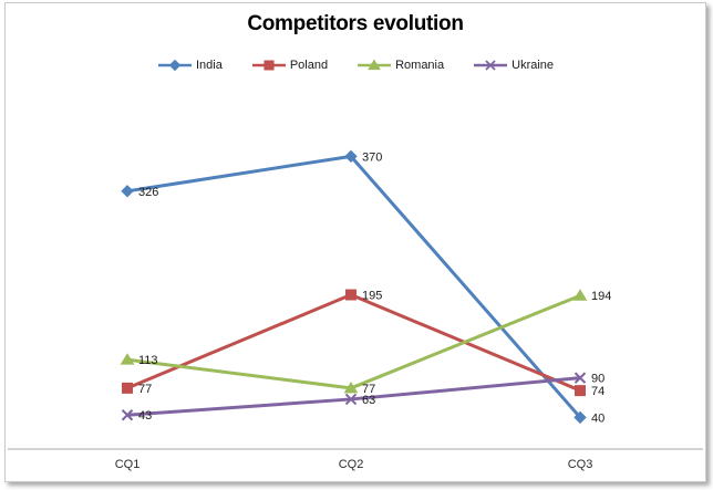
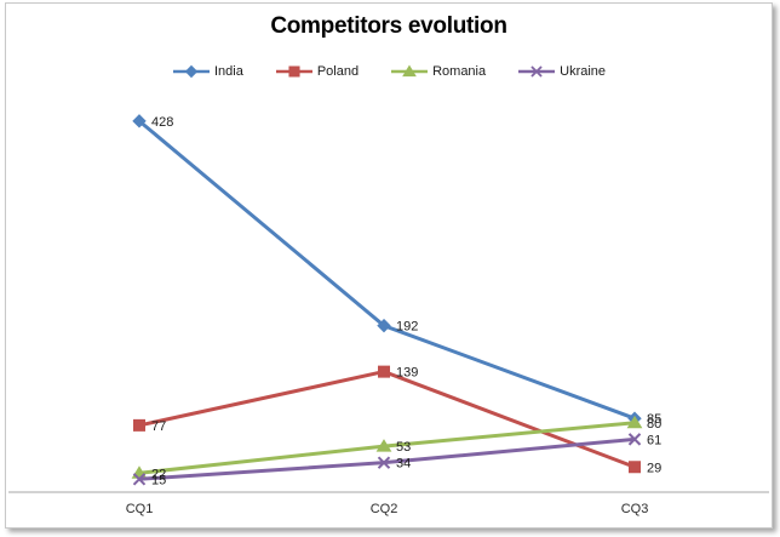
India/CQ1: 326 -> 428
Romania/CQ1: 113 -> 22
Ukraine/CQ1: 43 -> 15
India/CQ2: 370 -> 192
Poland/CQ2: 195 -> 139
Romania/CQ2: 77 -> 53
Ukraine/CQ2: 63 -> 34
India/CQ3: 40 -> 85
Poland/CQ3: 74 -> 29
Romania/CQ3: 194 -> 80
Ukraine/CQ3: 90 -> 61
